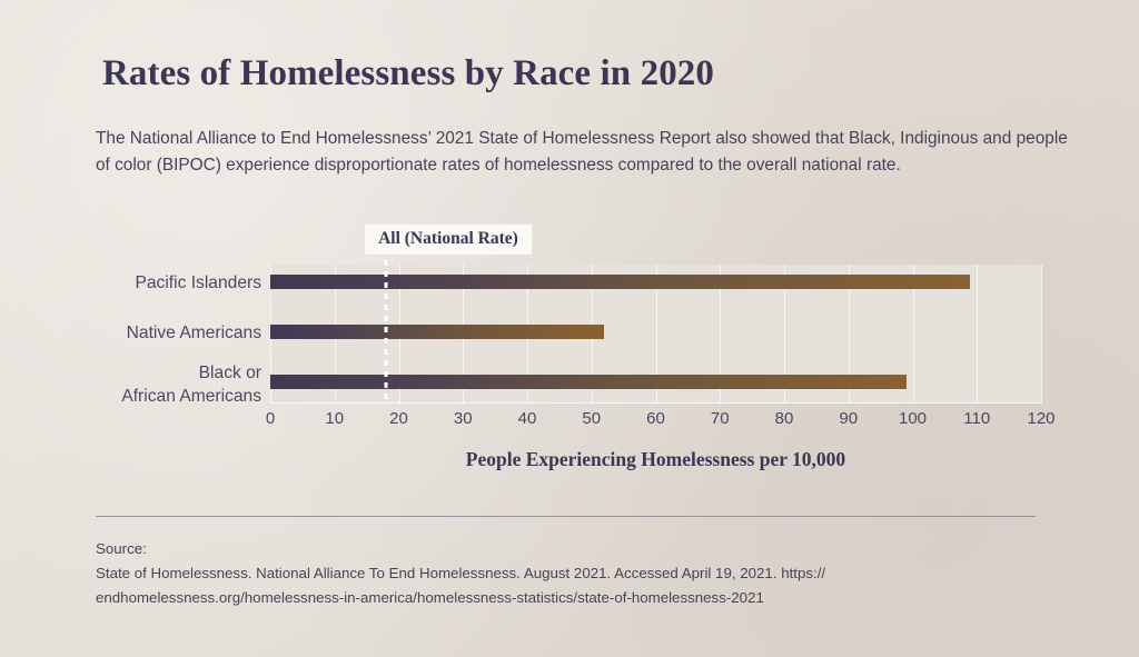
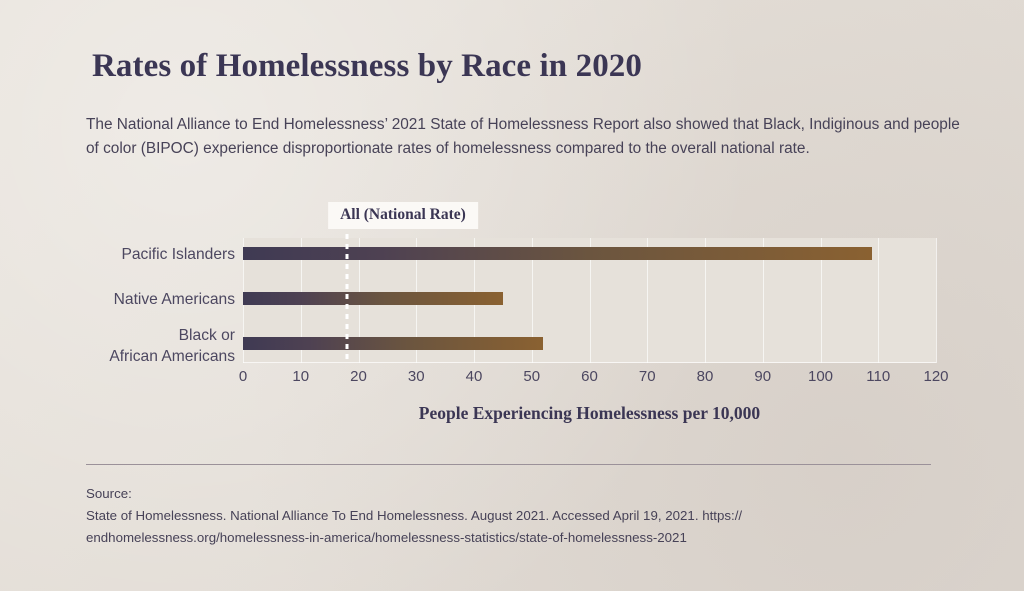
Native Americans: 52 -> 45
Black or African Americans: 99 -> 52
